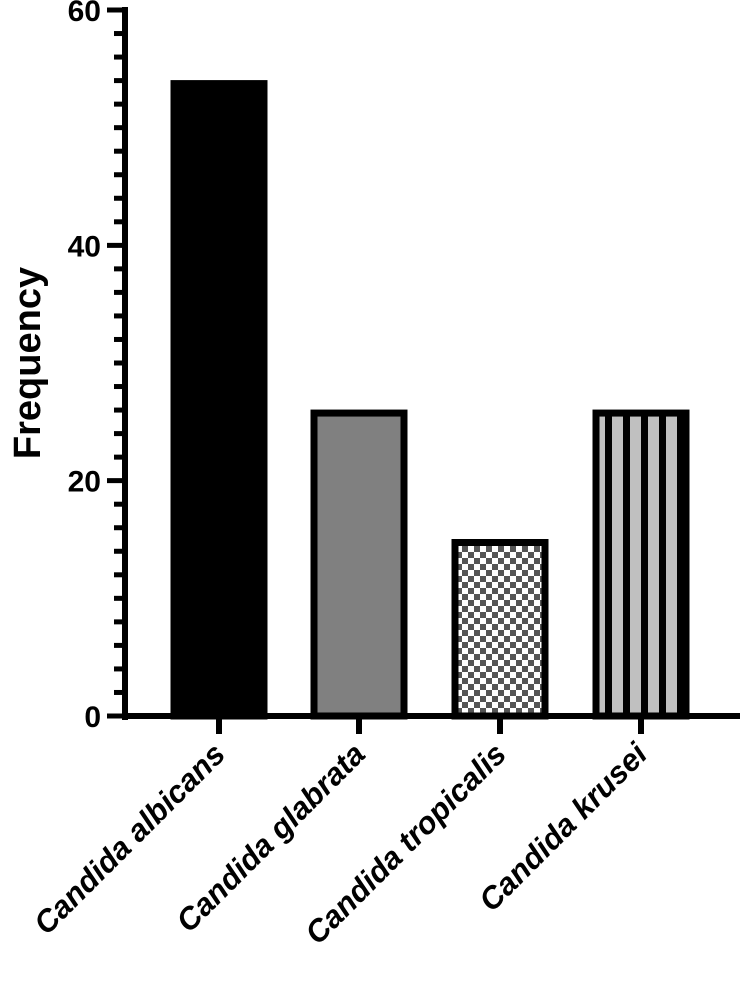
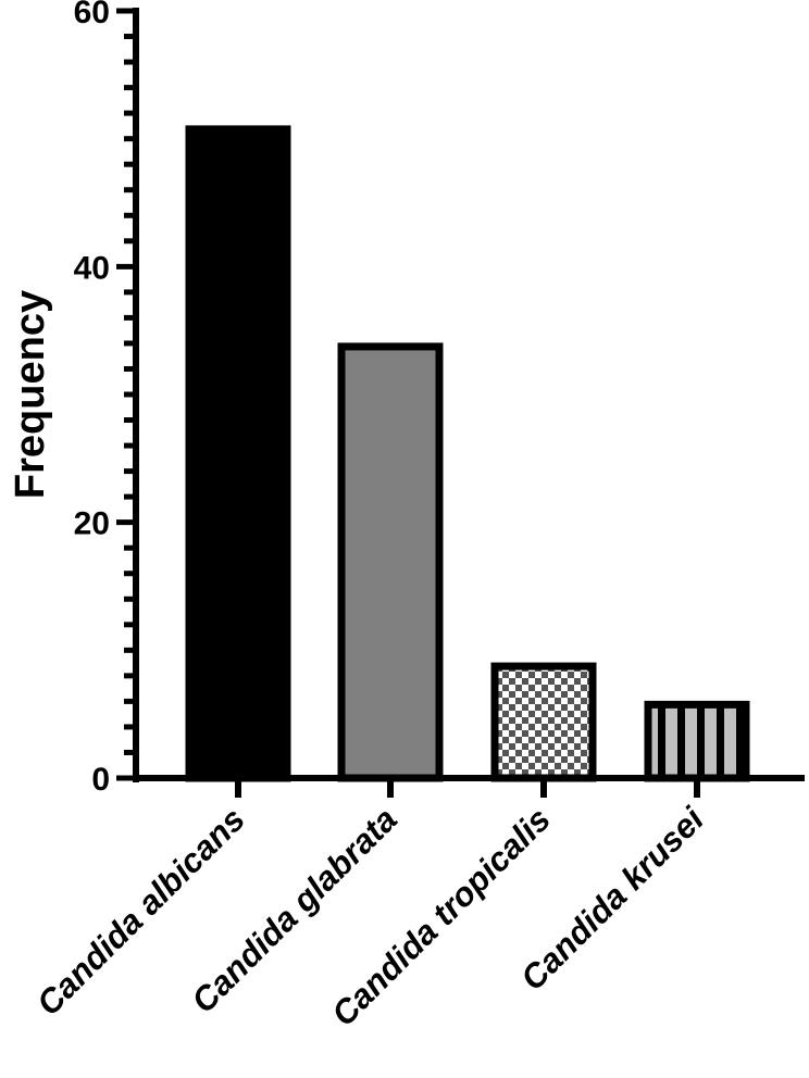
Candida albicans: 54 -> 51
Candida glabrata: 26 -> 34
Candida tropicalis: 15 -> 9
Candida krusei: 26 -> 6
